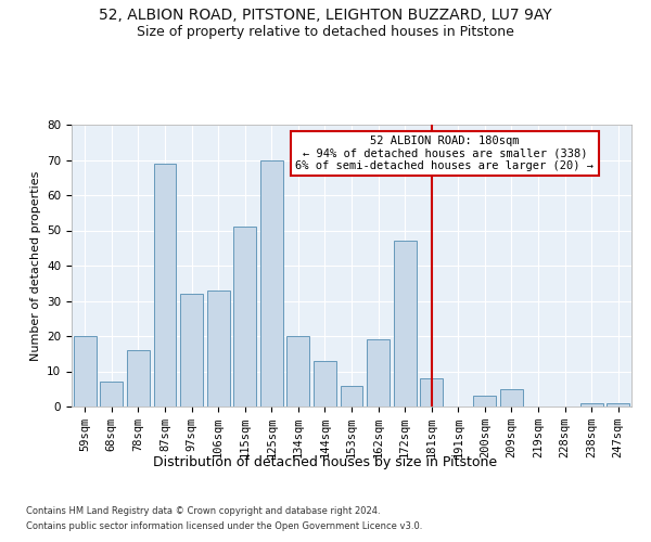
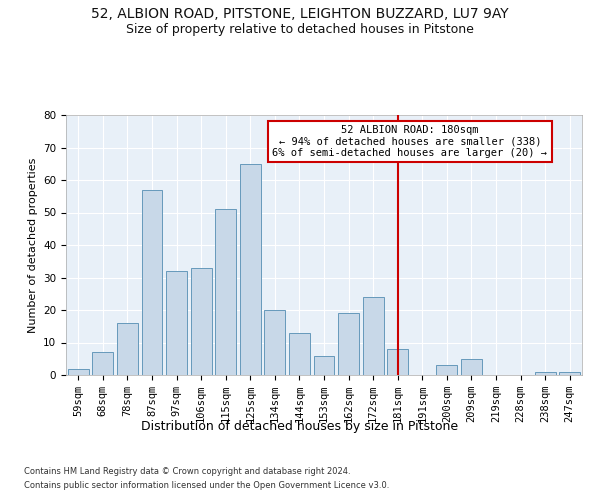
59sqm: 20 -> 2
87sqm: 69 -> 57
125sqm: 70 -> 65
172sqm: 47 -> 24
